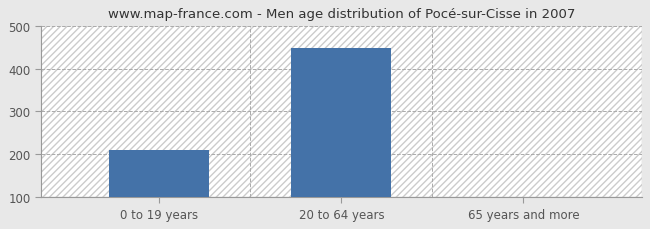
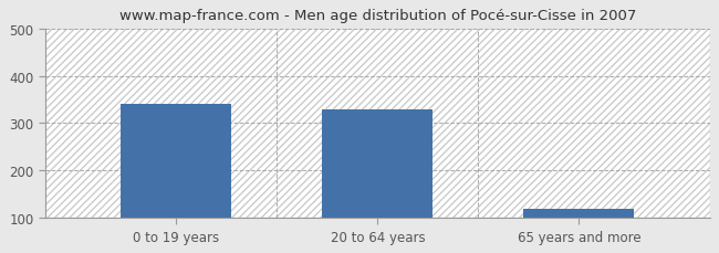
0 to 19 years: 210 -> 340
20 to 64 years: 449 -> 330
65 years and more: 101 -> 120
